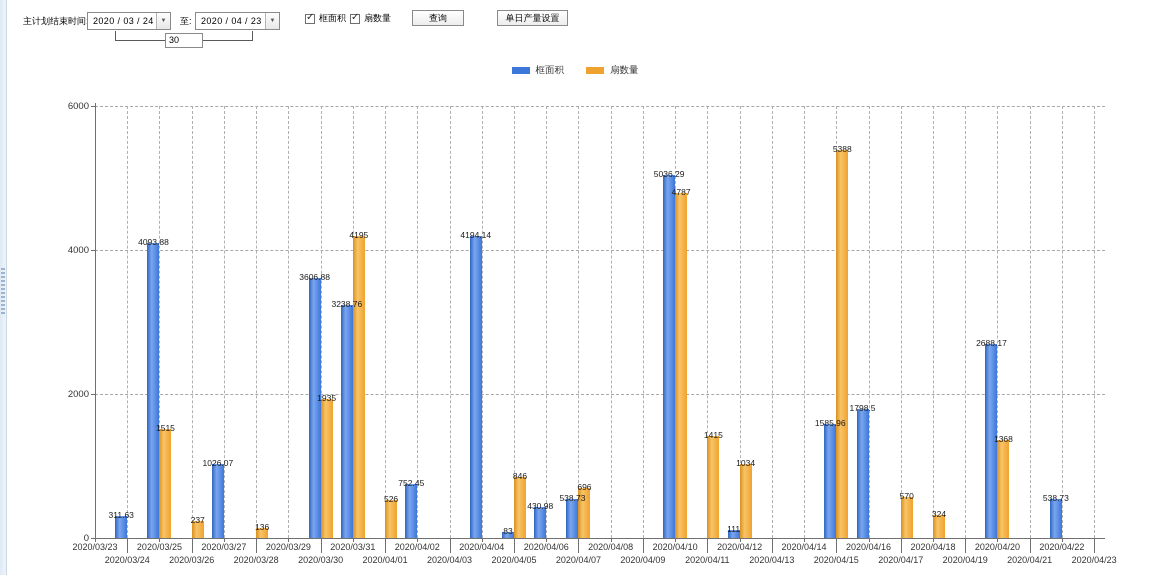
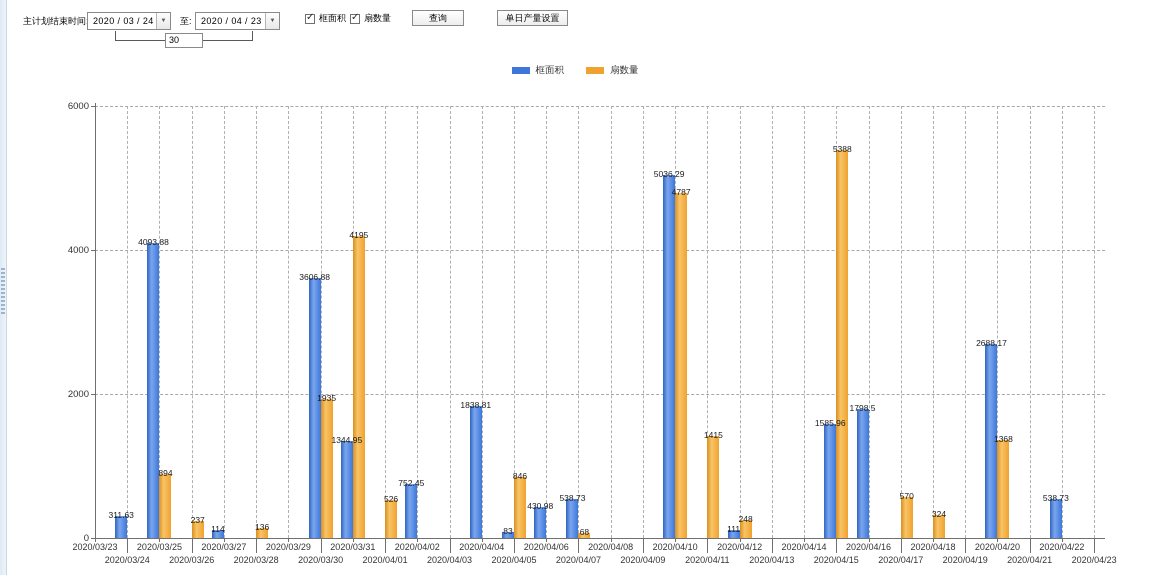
扇数量/2020/03/25: 1515 -> 894
框面积/2020/03/27: 1026.07 -> 114
框面积/2020/03/31: 3238.76 -> 1344.95
框面积/2020/04/04: 4194.14 -> 1838.81
扇数量/2020/04/07: 696 -> 68
扇数量/2020/04/12: 1034 -> 248
